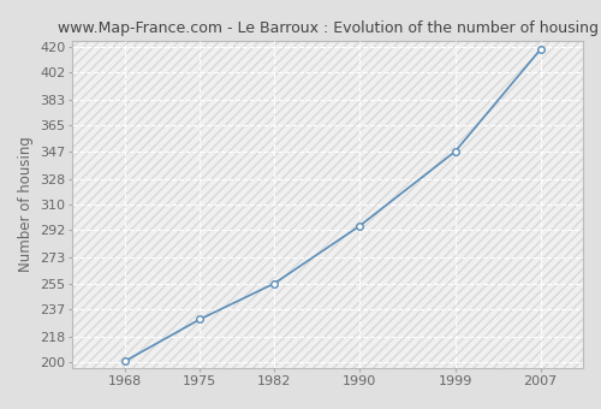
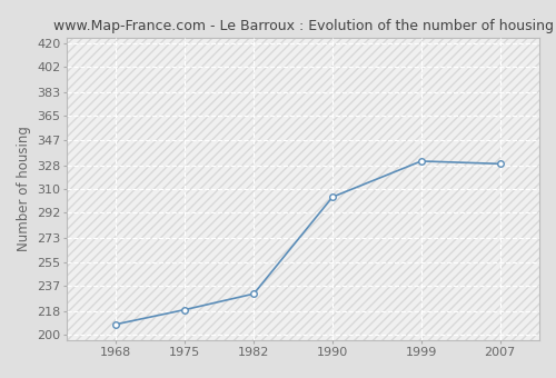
1968: 201 -> 208
1975: 230 -> 219
1982: 255 -> 231
1990: 295 -> 304
1999: 347 -> 331
2007: 418 -> 329
